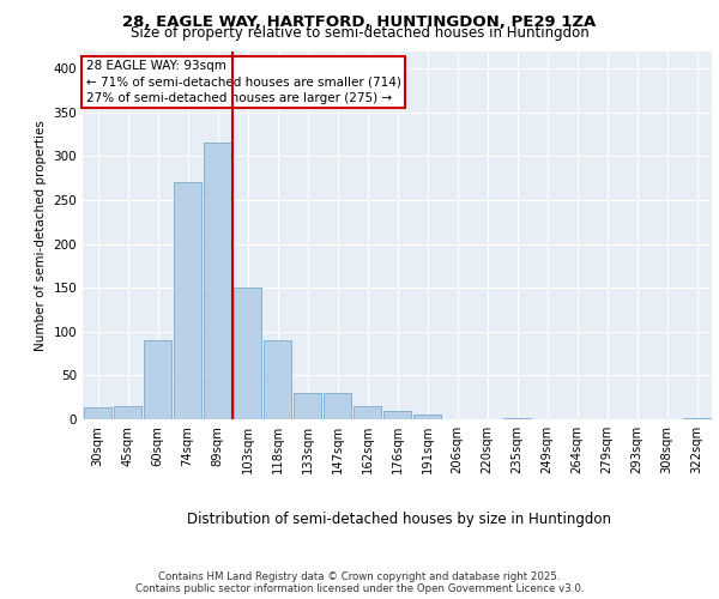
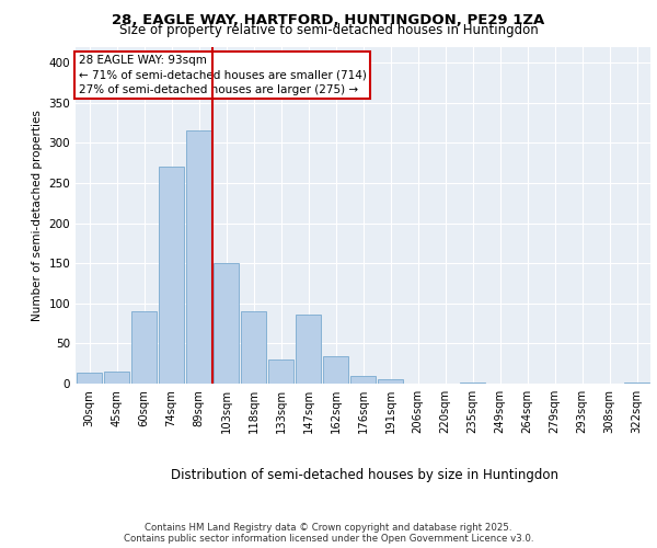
147sqm: 30 -> 86
162sqm: 15 -> 34
